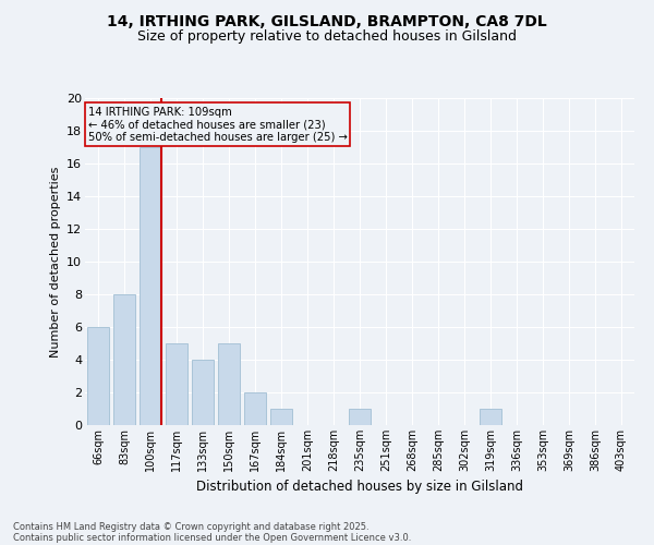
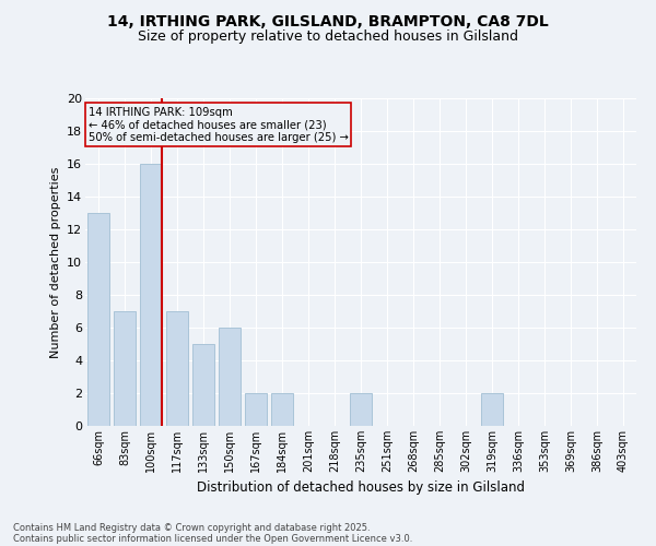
66sqm: 6 -> 13
83sqm: 8 -> 7
100sqm: 17 -> 16
117sqm: 5 -> 7
133sqm: 4 -> 5
150sqm: 5 -> 6
184sqm: 1 -> 2
235sqm: 1 -> 2
319sqm: 1 -> 2
